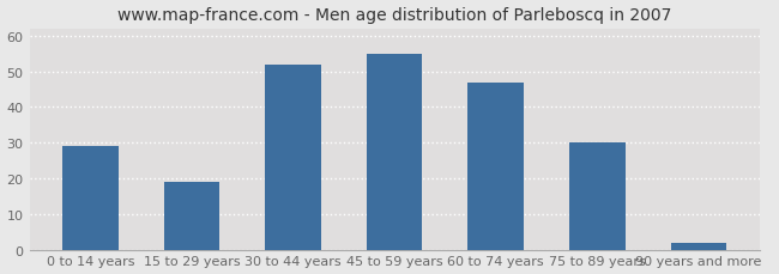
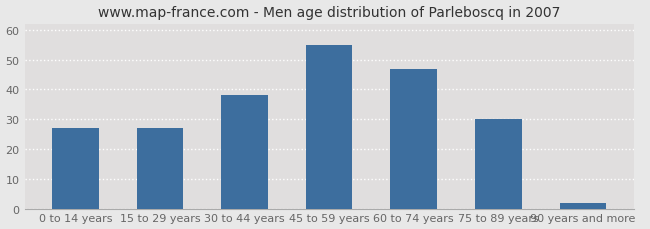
0 to 14 years: 29 -> 27
15 to 29 years: 19 -> 27
30 to 44 years: 52 -> 38
